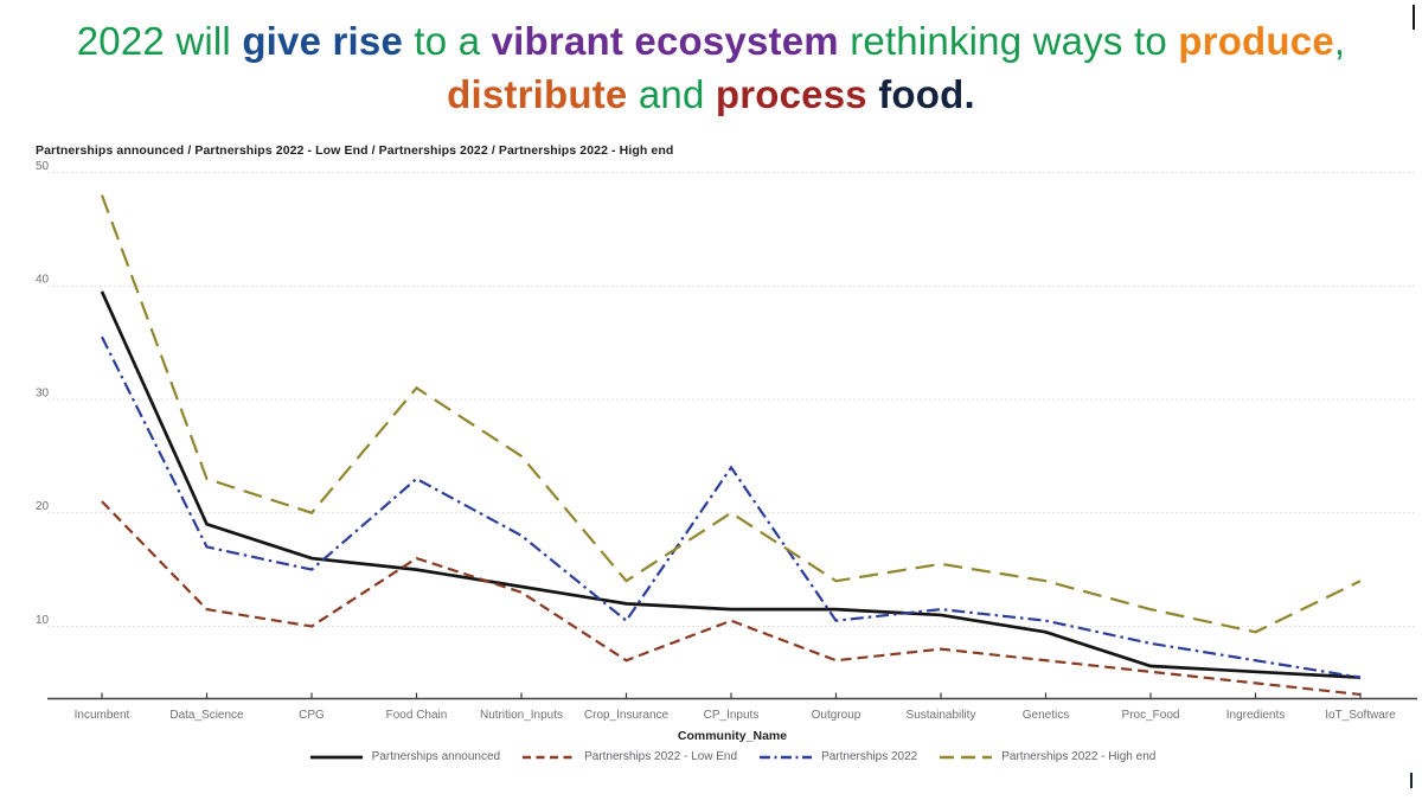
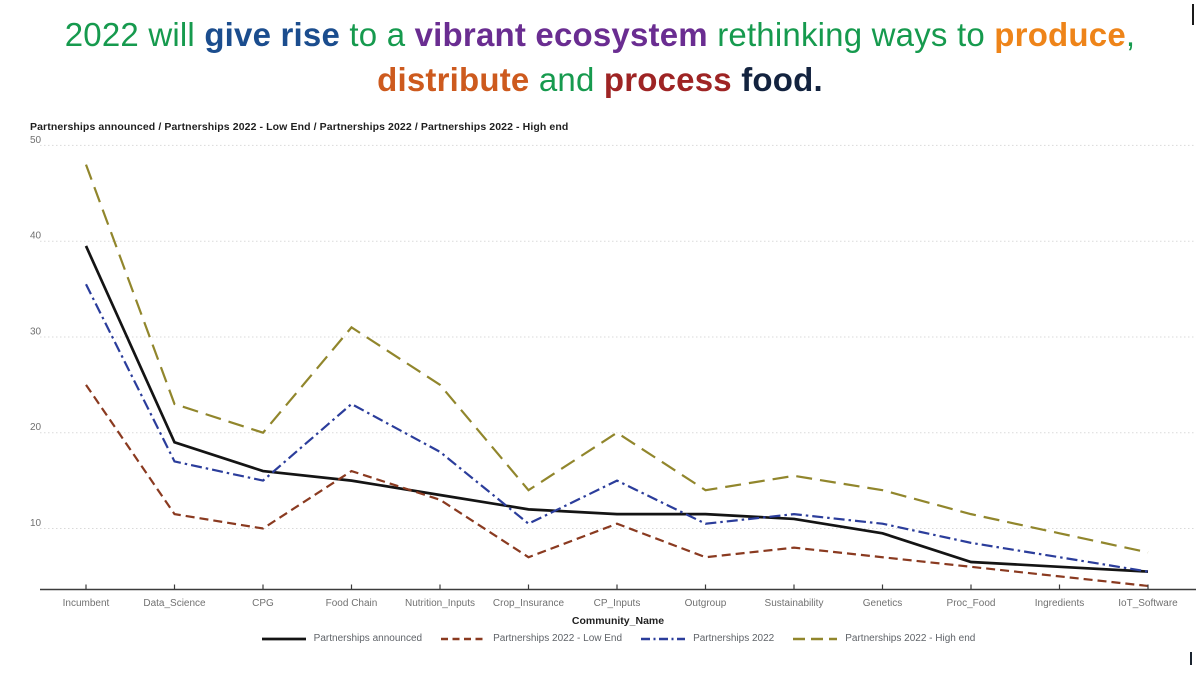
Partnerships 2022 - Low End/Incumbent: 21 -> 25
Partnerships 2022/CP_Inputs: 24 -> 15
Partnerships 2022 - High end/IoT_Software: 14 -> 8
